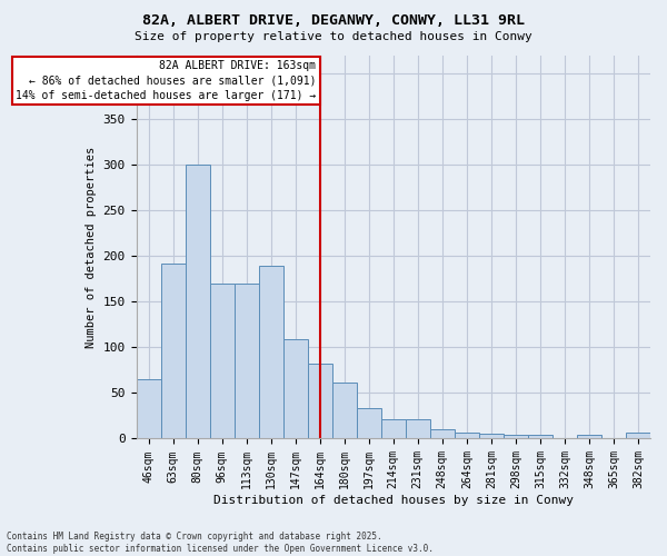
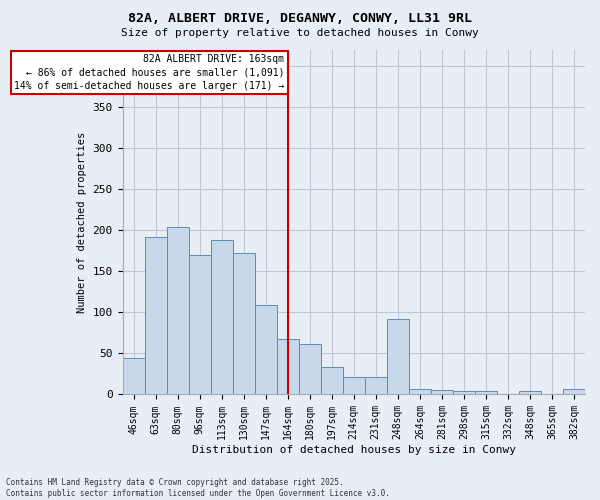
46sqm: 65 -> 44
80sqm: 300 -> 204
113sqm: 170 -> 188
130sqm: 189 -> 172
164sqm: 82 -> 68
248sqm: 10 -> 92
